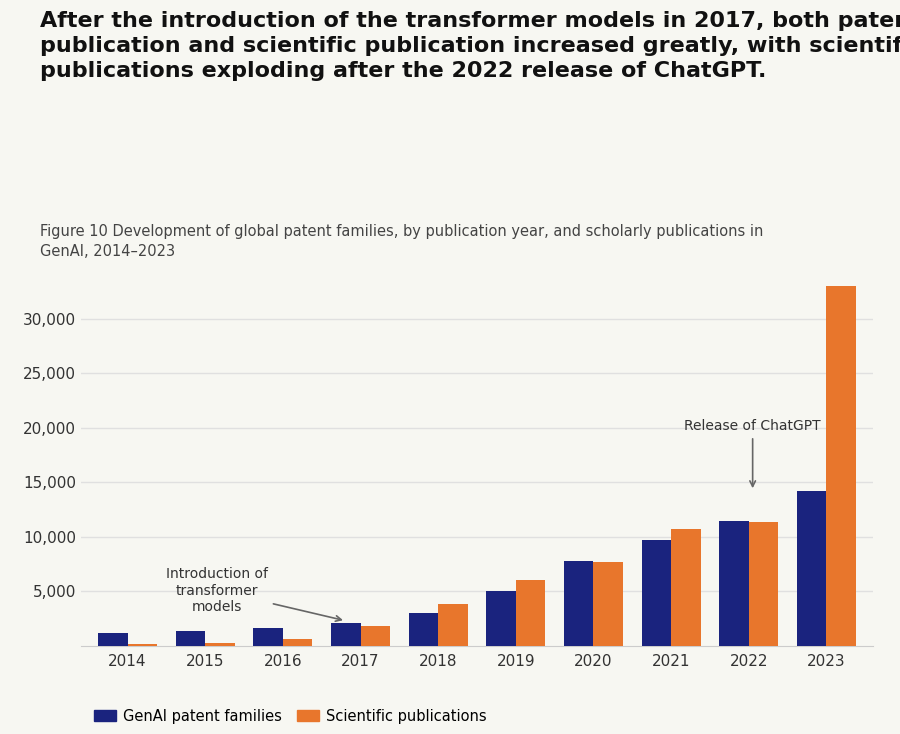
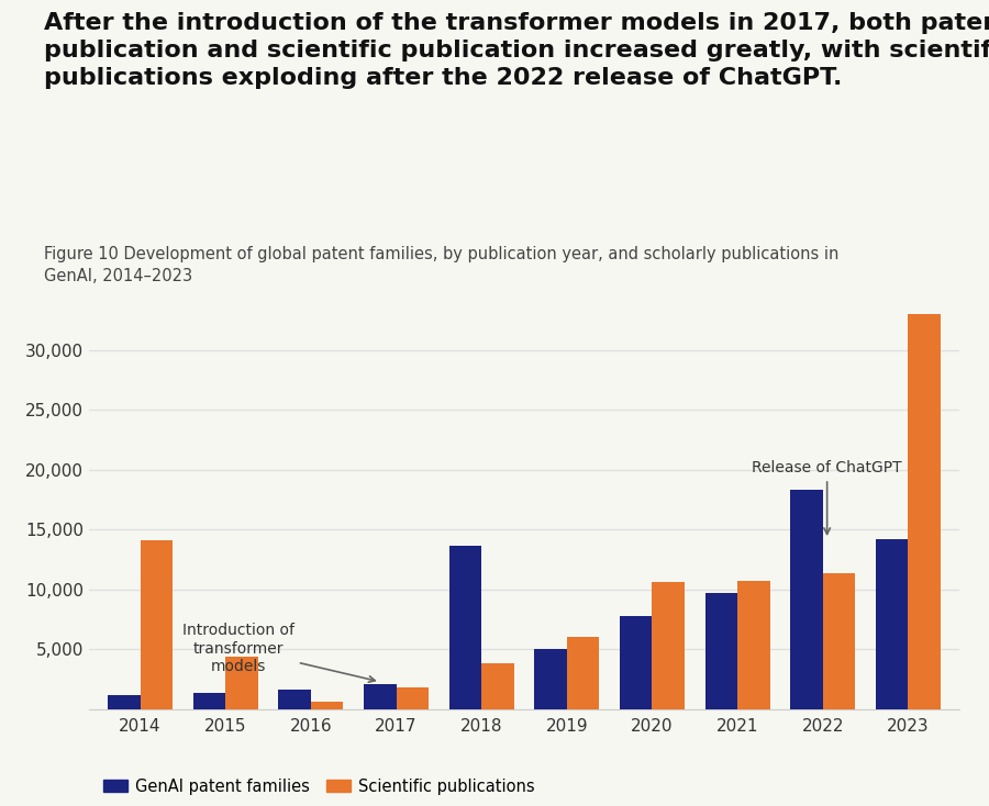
Scientific publications/2014: 200 -> 14,100
Scientific publications/2015: 300 -> 4,400
GenAI patent families/2018: 3,000 -> 13,700
Scientific publications/2020: 7,700 -> 10,600
GenAI patent families/2022: 11,500 -> 18,300
